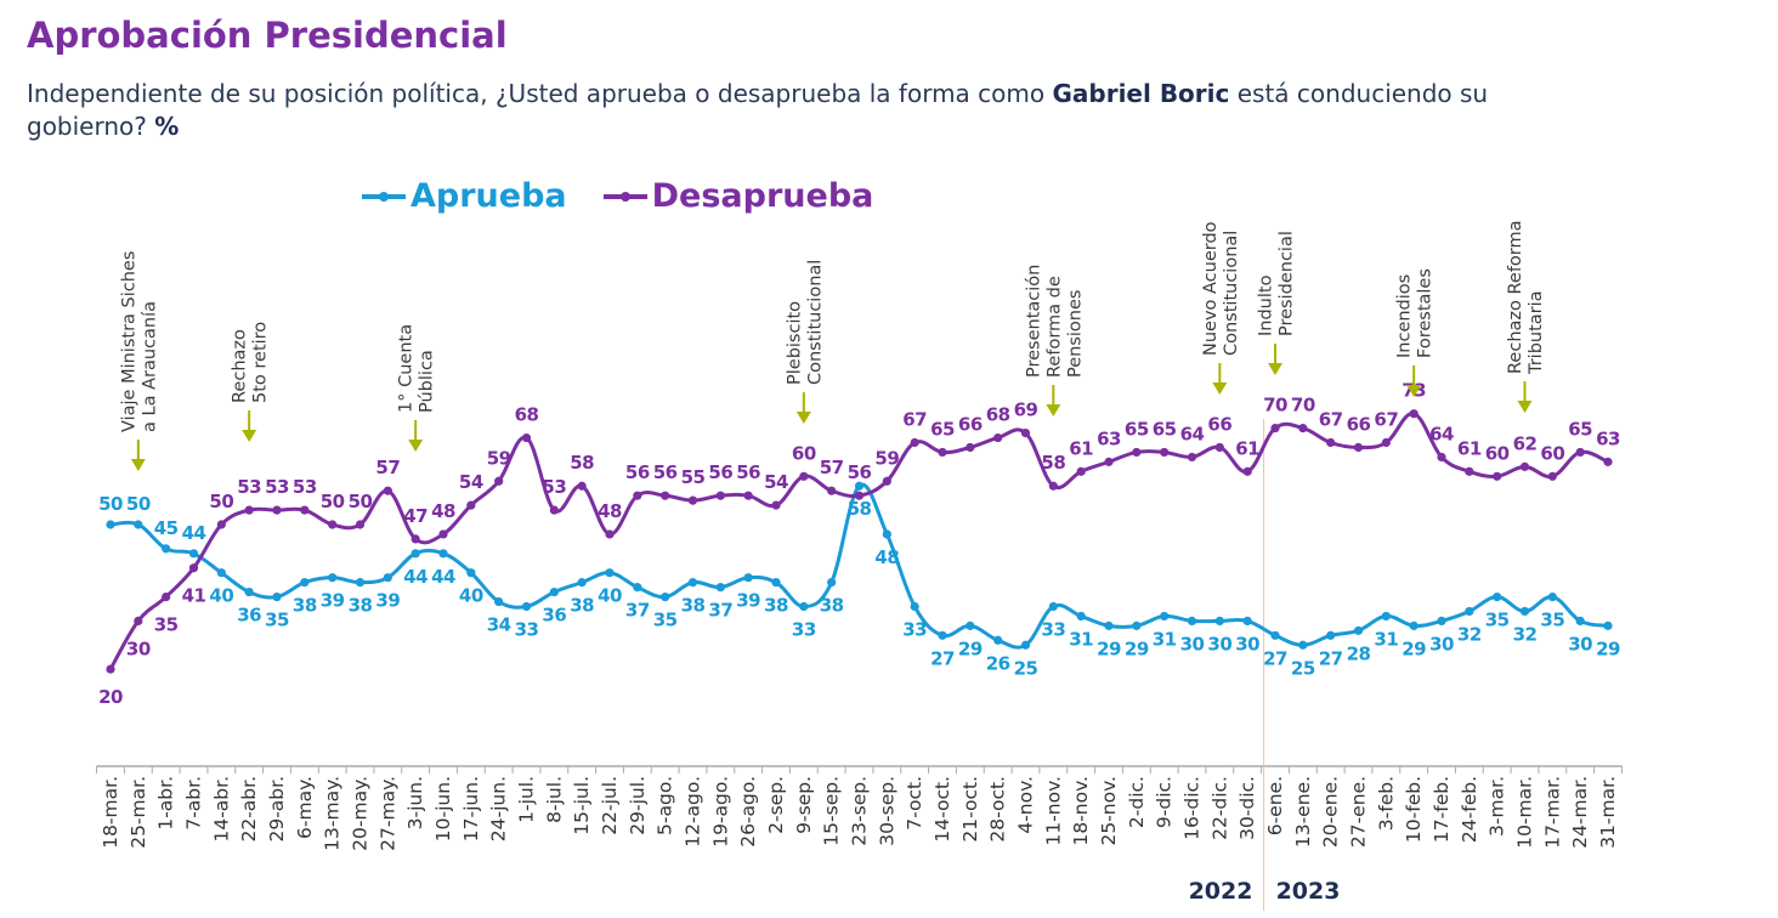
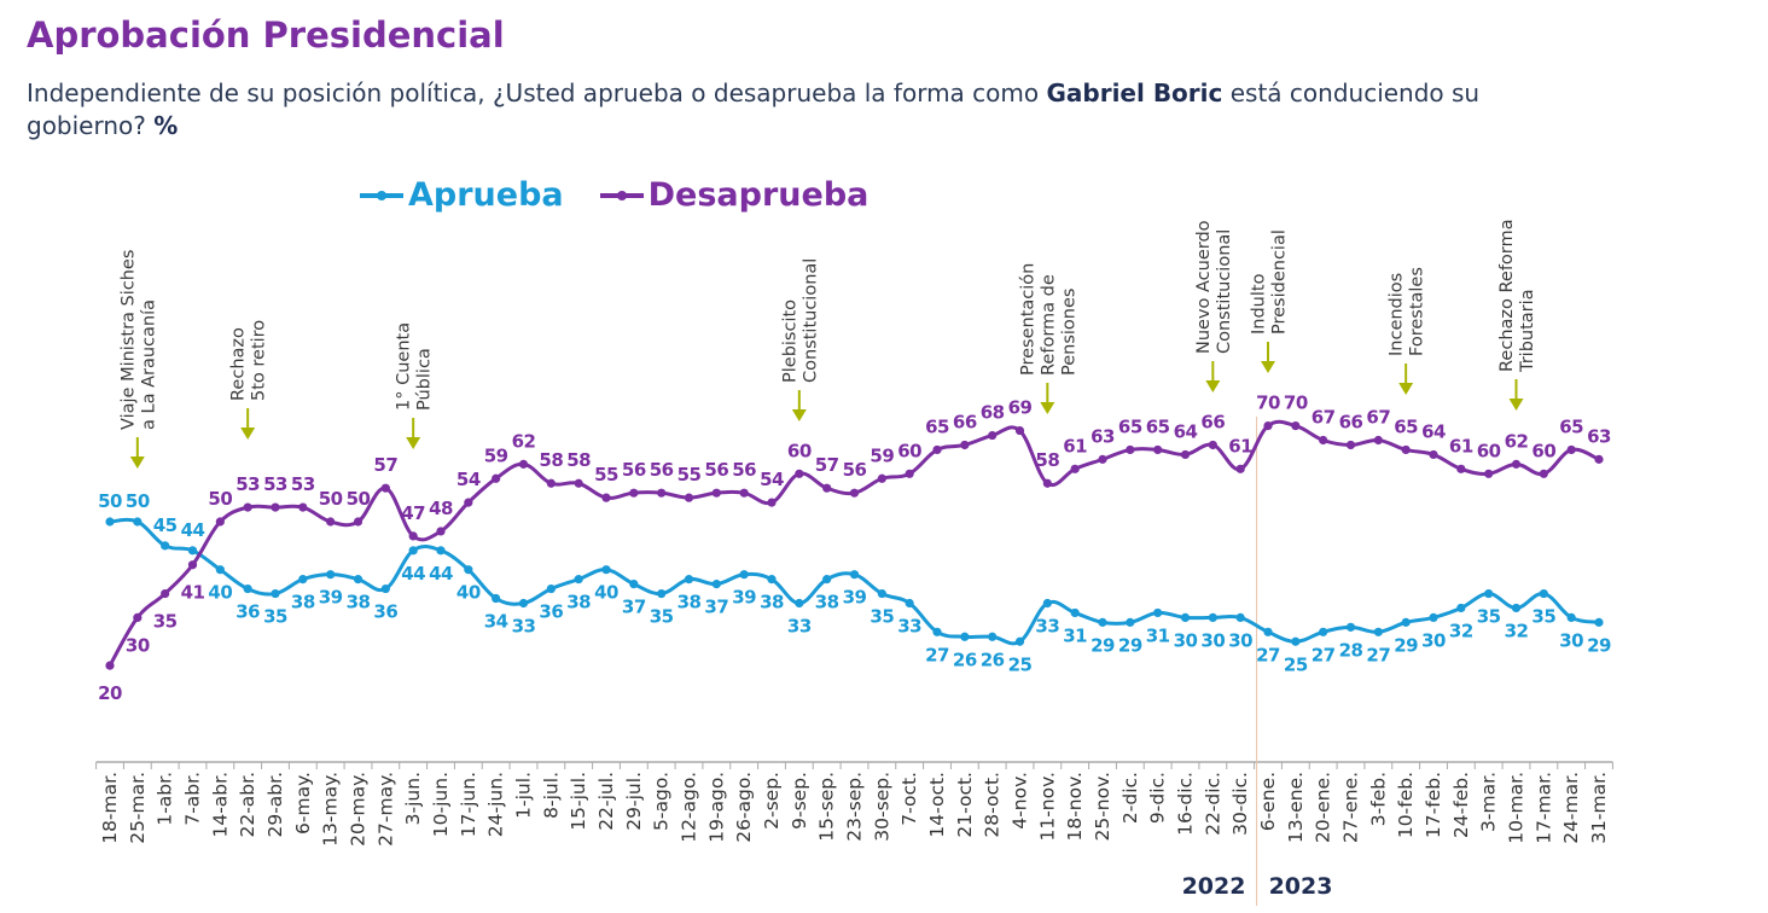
Aprueba/27-may.: 39 -> 36
Desaprueba/1-jul.: 68 -> 62
Desaprueba/8-jul.: 53 -> 58
Desaprueba/22-jul.: 48 -> 55
Aprueba/23-sep.: 58 -> 39
Aprueba/30-sep.: 48 -> 35
Desaprueba/7-oct.: 67 -> 60
Aprueba/21-oct.: 29 -> 26
Aprueba/3-feb.: 31 -> 27
Desaprueba/10-feb.: 73 -> 65
